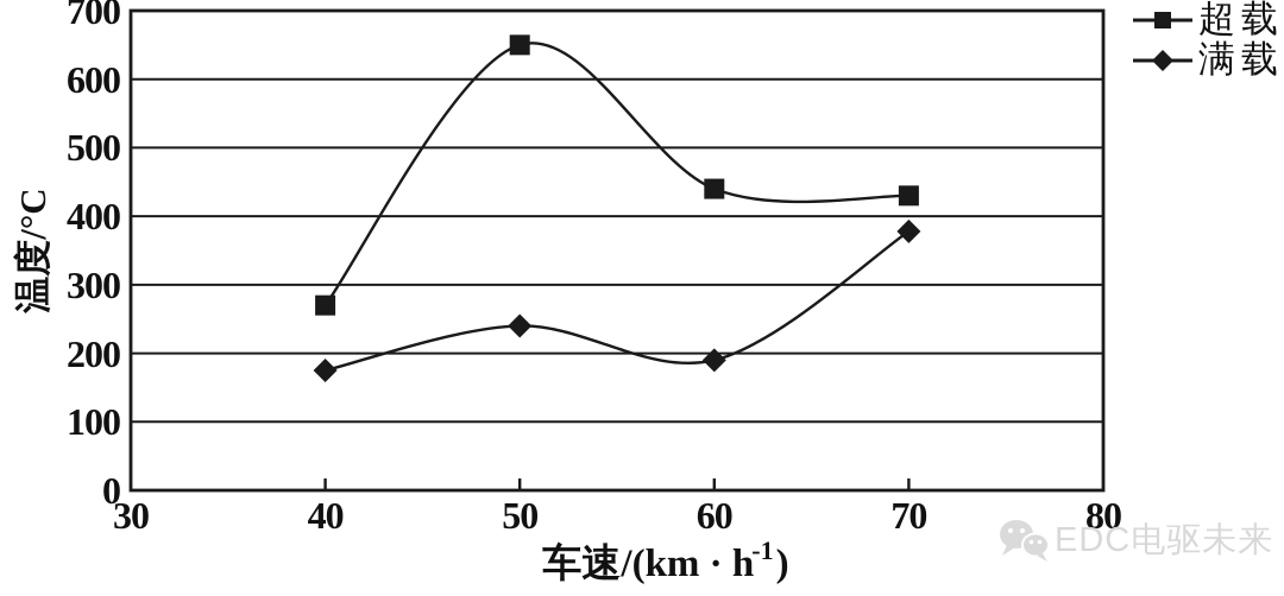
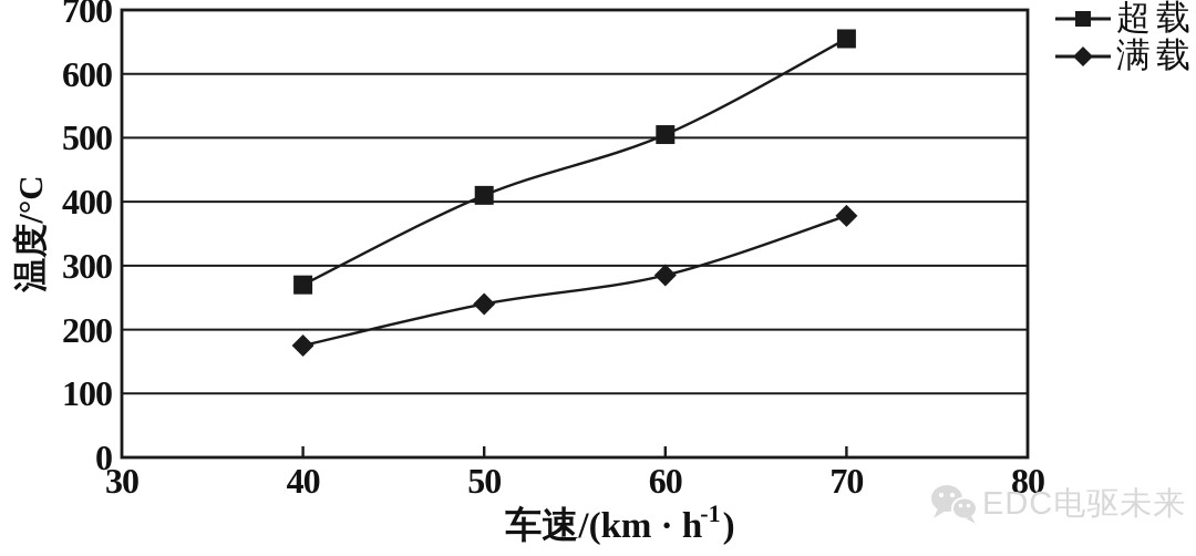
超载/50: 650 -> 410
超载/60: 440 -> 500
满载/60: 190 -> 280
超载/70: 430 -> 660
